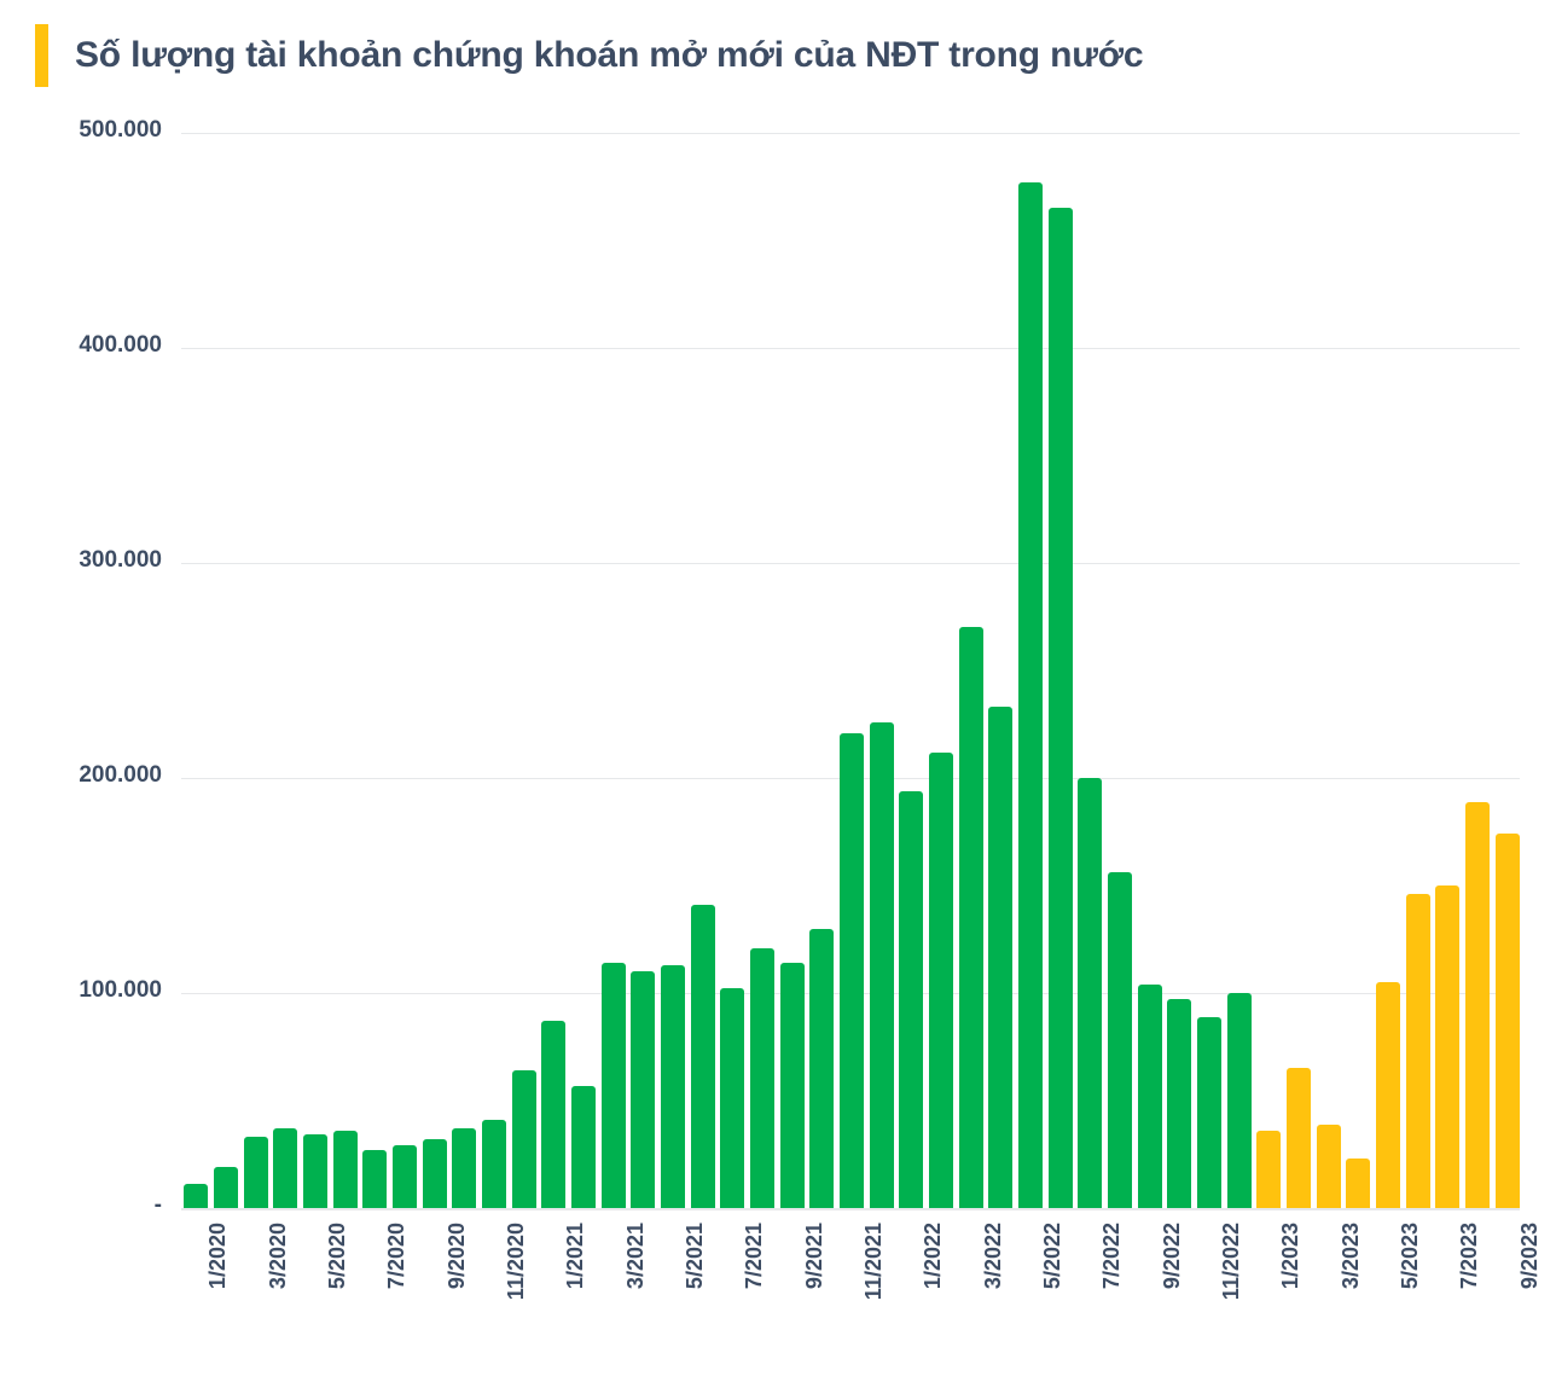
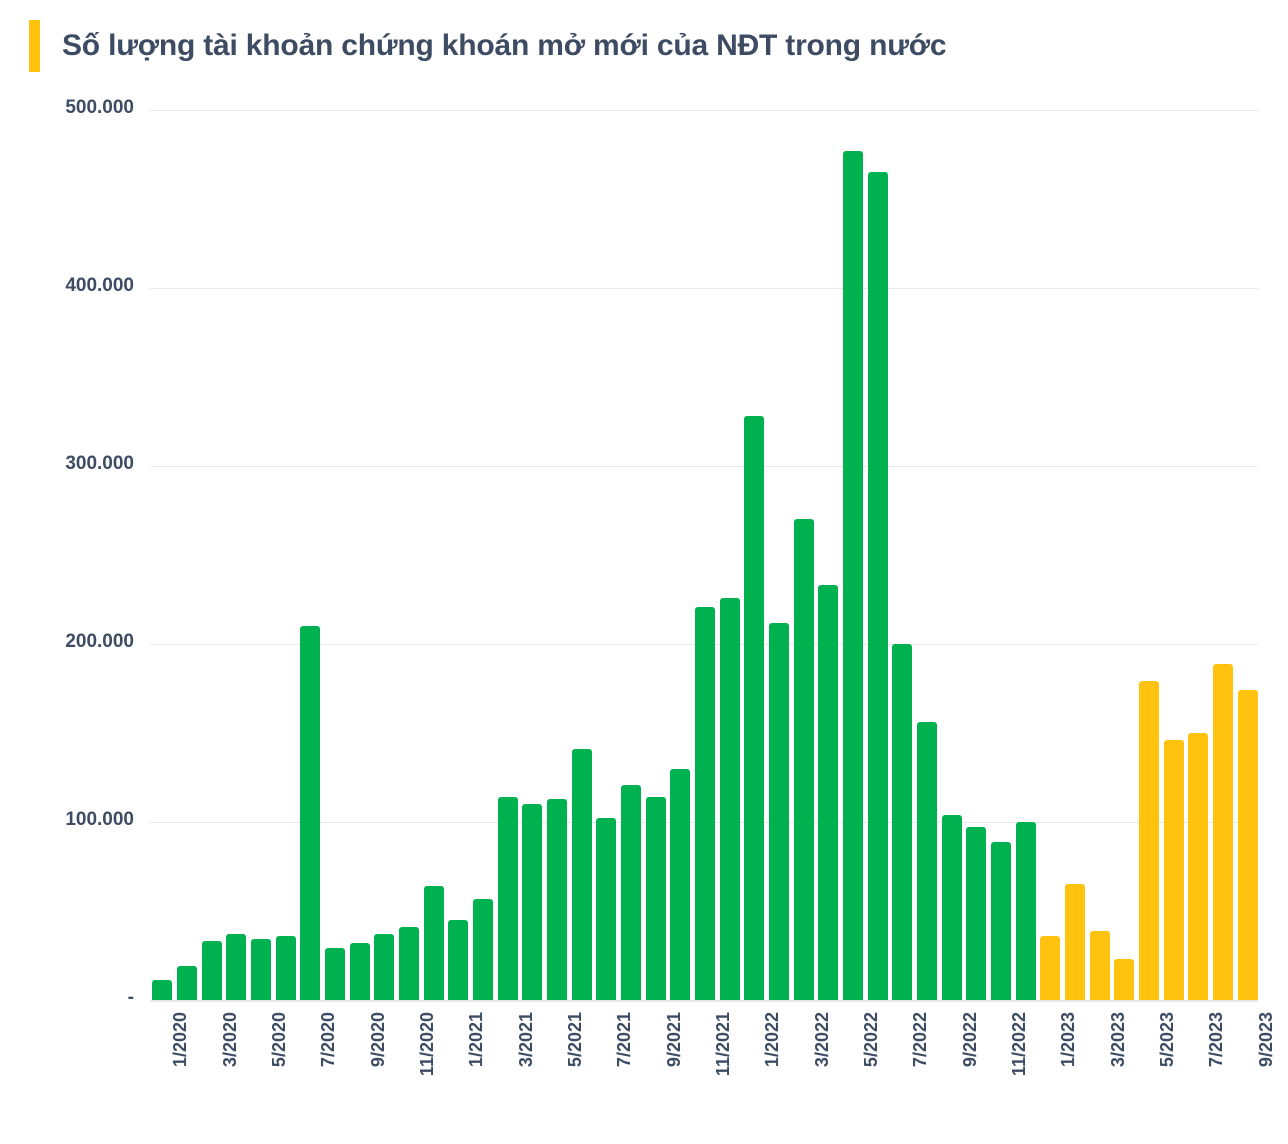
7/2020: 27000 -> 210000
1/2021: 87000 -> 45000
1/2022: 194000 -> 328000
5/2023: 105000 -> 179000
